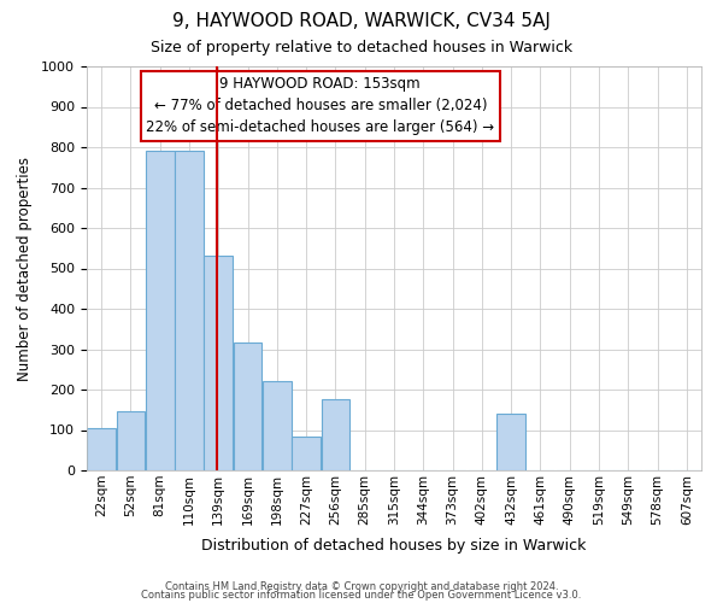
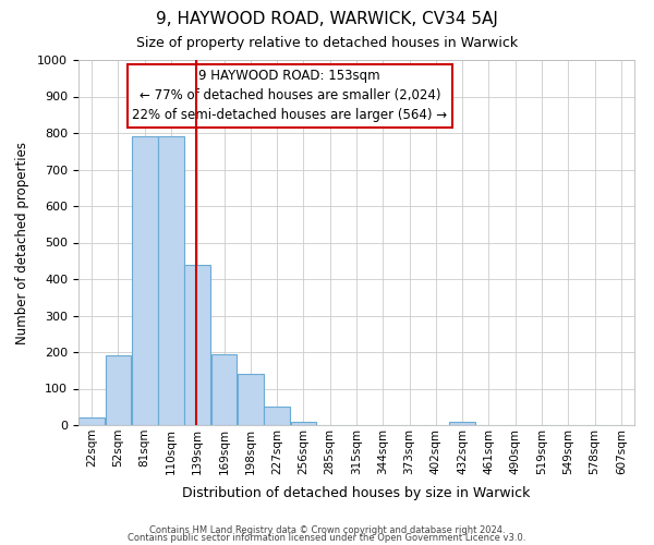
22sqm: 105 -> 20
52sqm: 145 -> 190
139sqm: 530 -> 440
169sqm: 315 -> 195
198sqm: 220 -> 140
227sqm: 85 -> 50
256sqm: 175 -> 10
432sqm: 140 -> 10
